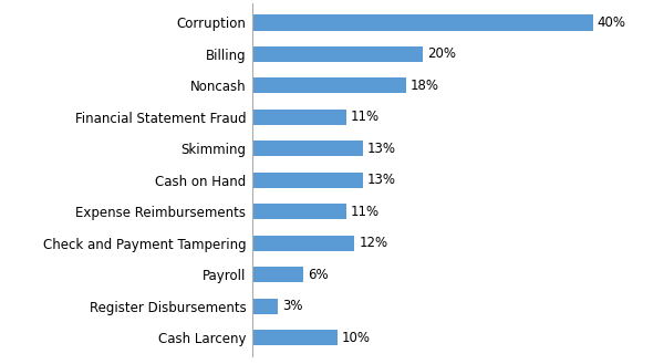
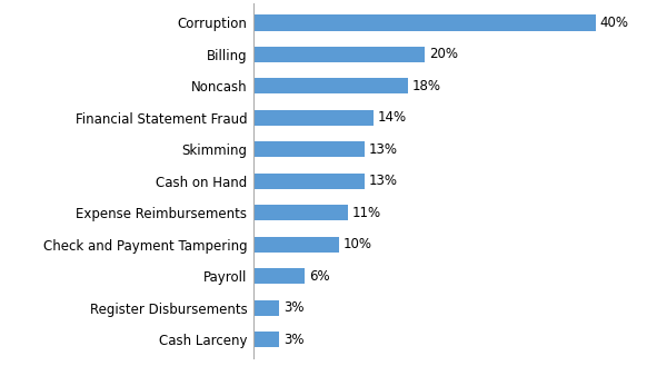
Financial Statement Fraud: 11% -> 14%
Check and Payment Tampering: 12% -> 10%
Cash Larceny: 10% -> 3%
